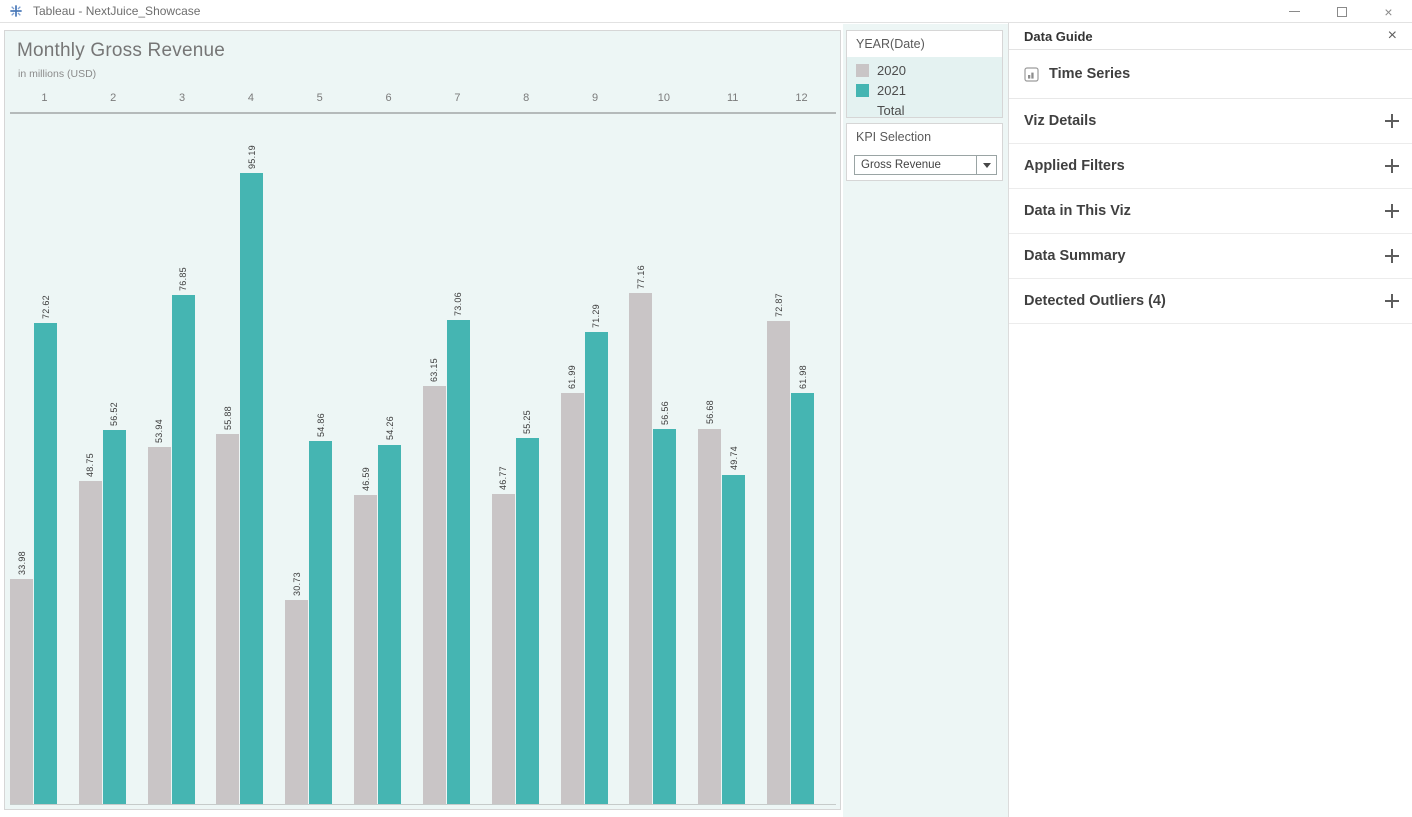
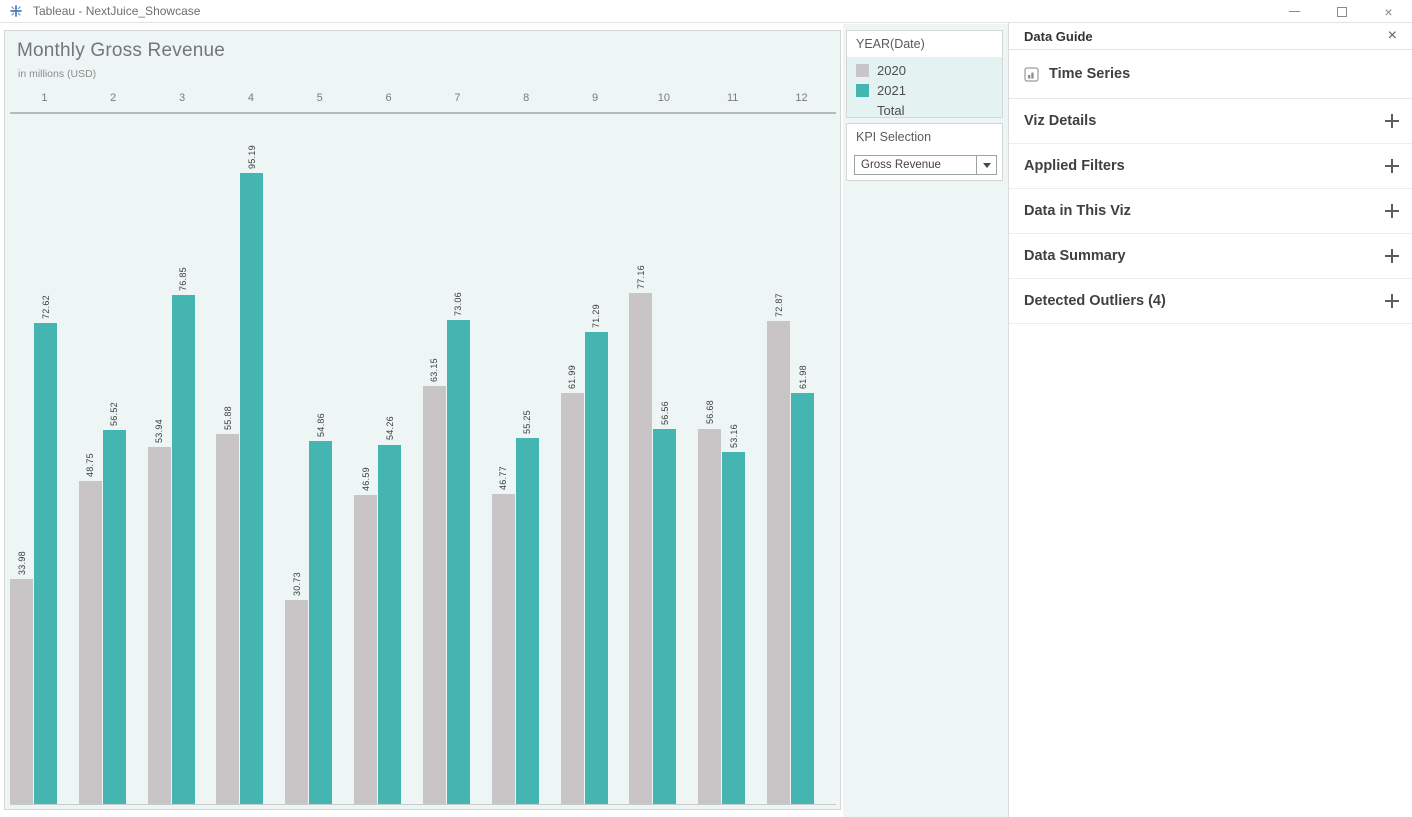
2021/11: 49.74 -> 53.16
